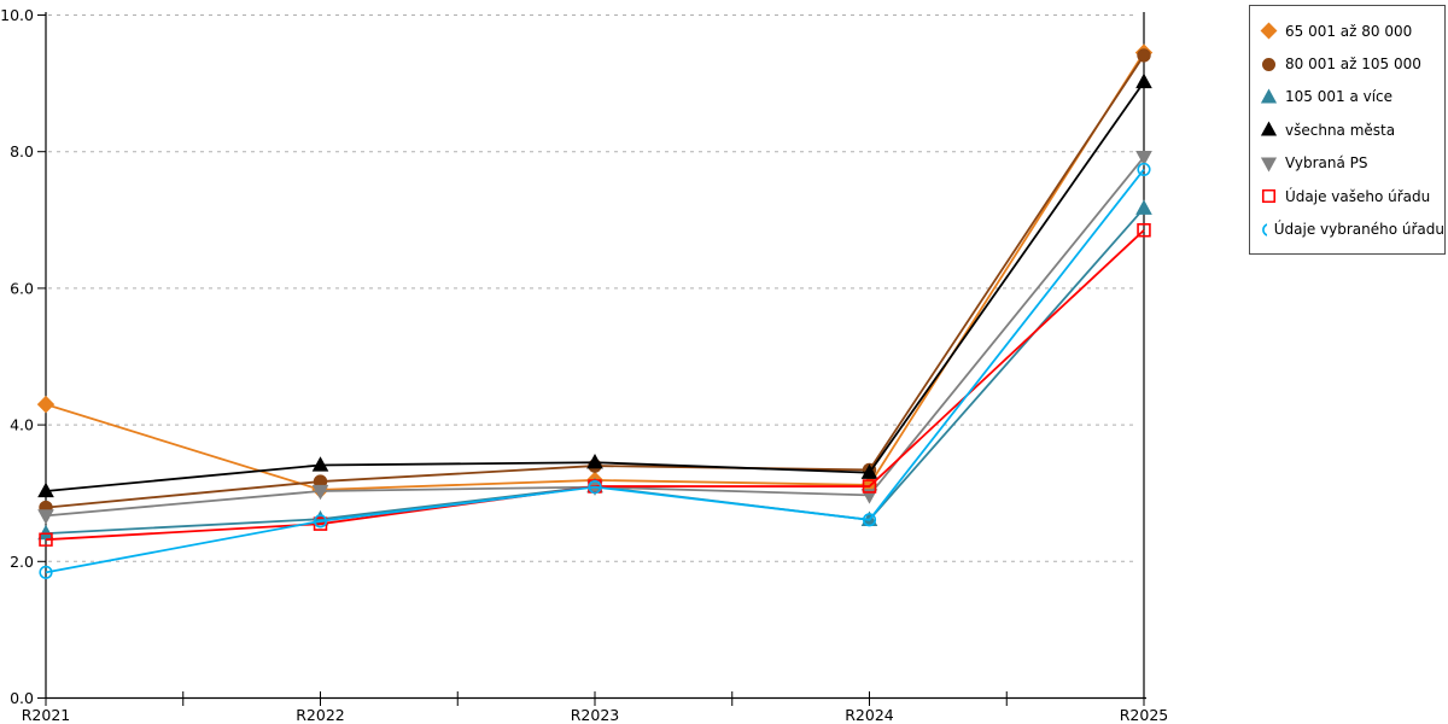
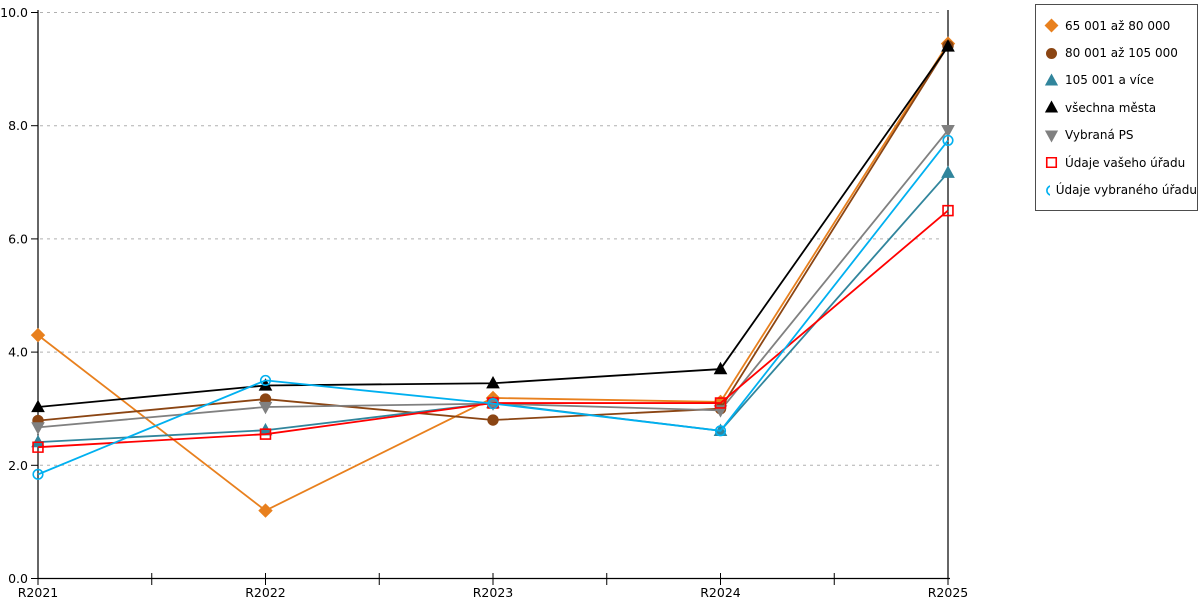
65 001 až 80 000/R2022: 3.0 -> 1.2
Údaje vybraného úřadu/R2022: 2.6 -> 3.5
80 001 až 105 000/R2023: 3.4 -> 2.8
80 001 až 105 000/R2024: 3.3 -> 3.0
všechna města/R2024: 3.3 -> 3.7
všechna města/R2025: 9.0 -> 9.4
Údaje vašeho úřadu/R2025: 6.8 -> 6.5
